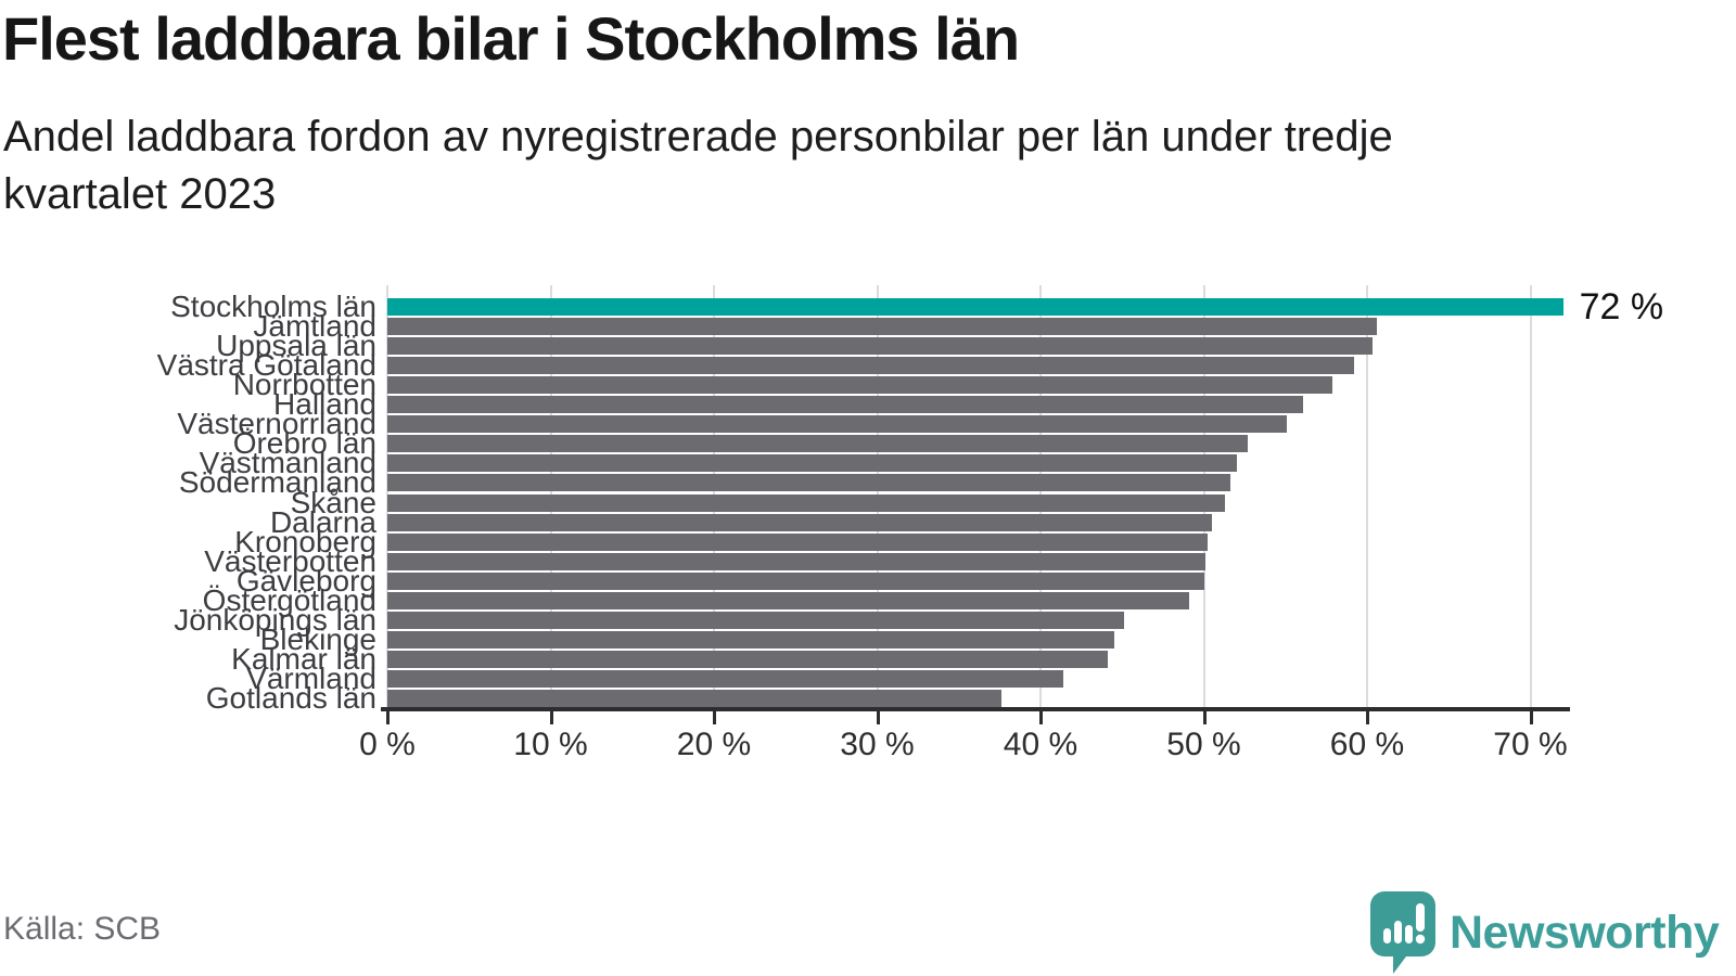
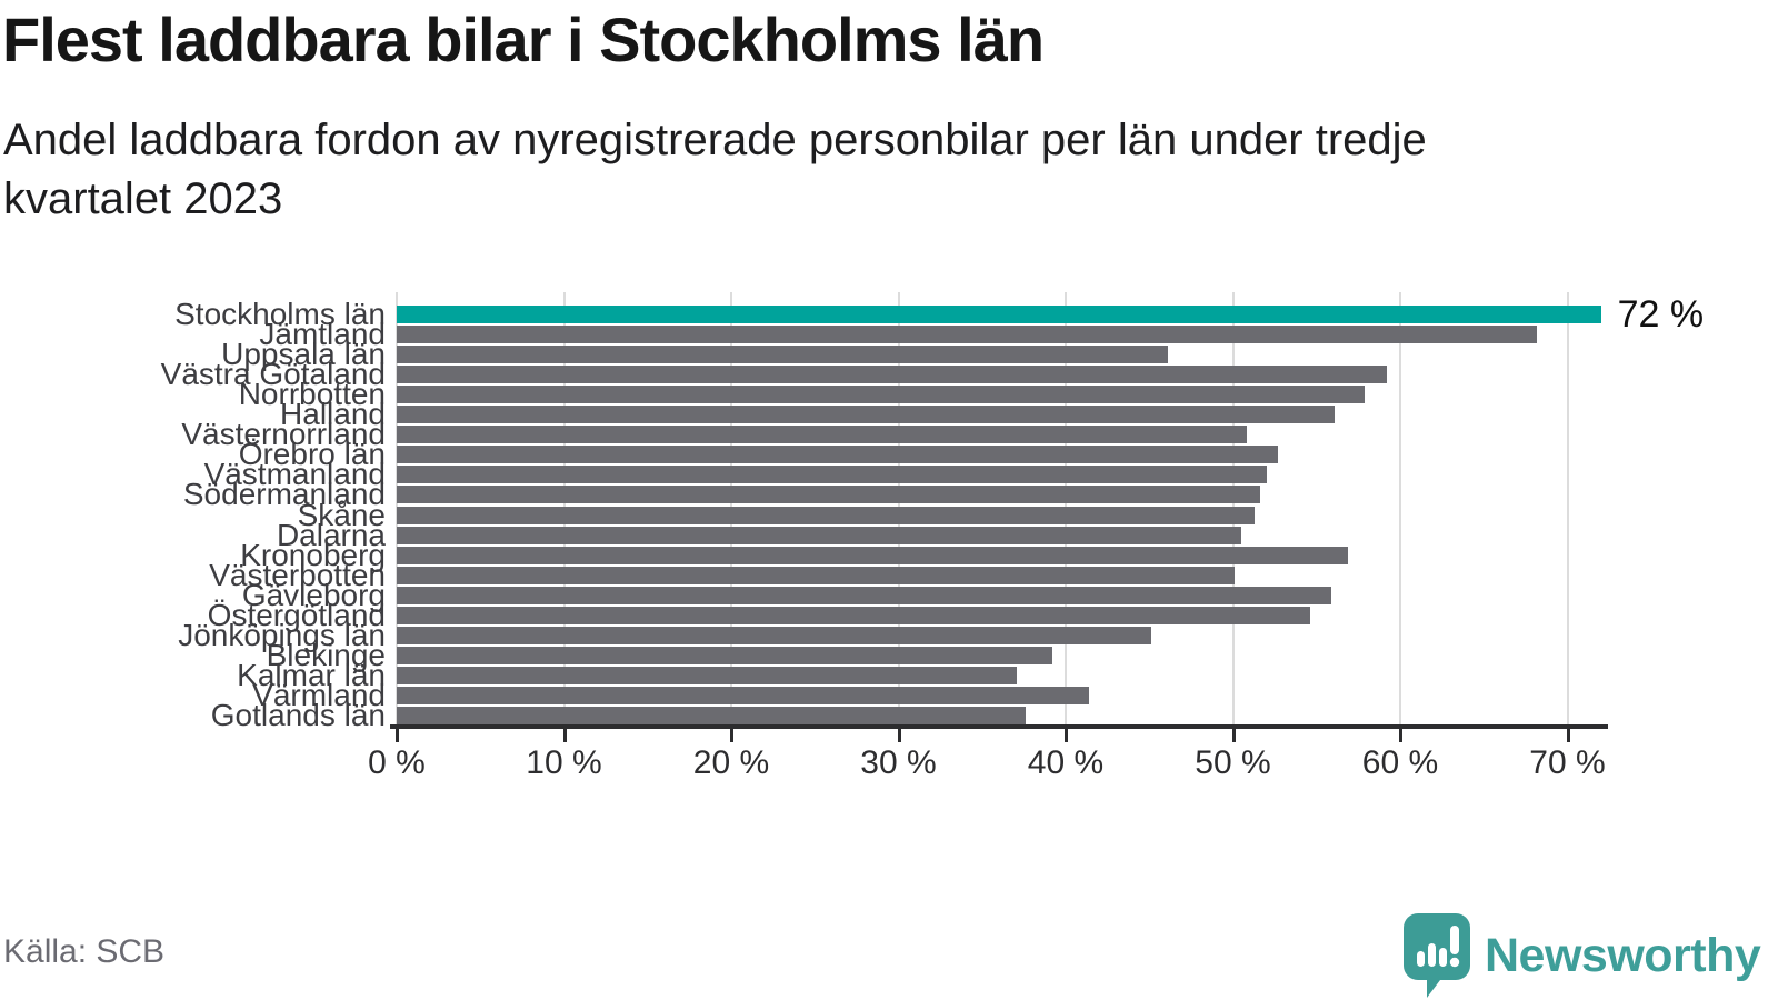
Jämtland: 60.6% -> 68.2%
Uppsala län: 60.3% -> 46.1%
Västernorrland: 55.1% -> 50.8%
Kronoberg: 50.2% -> 56.9%
Gävleborg: 50.0% -> 55.9%
Östergötland: 49.1% -> 54.6%
Blekinge: 44.5% -> 39.2%
Kalmar län: 44.1% -> 37.1%
